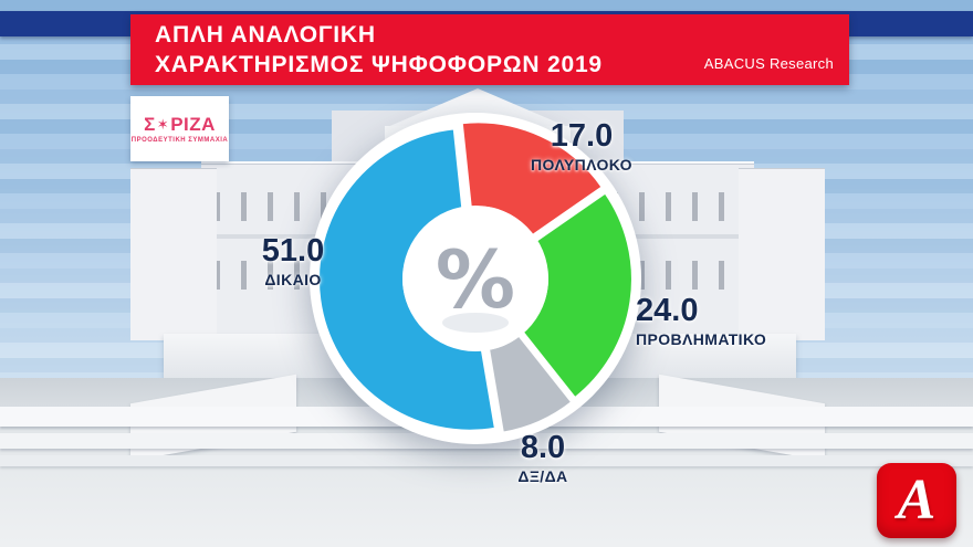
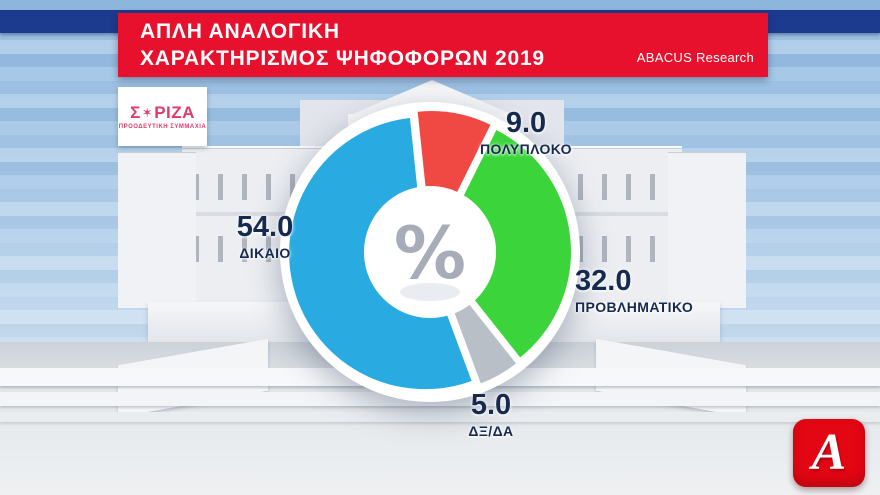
ΠΟΛΥΠΛΟΚΟ: 17.0 -> 9.0
ΠΡΟΒΛΗΜΑΤΙΚΟ: 24.0 -> 32.0
ΔΞ/ΔΑ: 8.0 -> 5.0
ΔΙΚΑΙΟ: 51.0 -> 54.0
